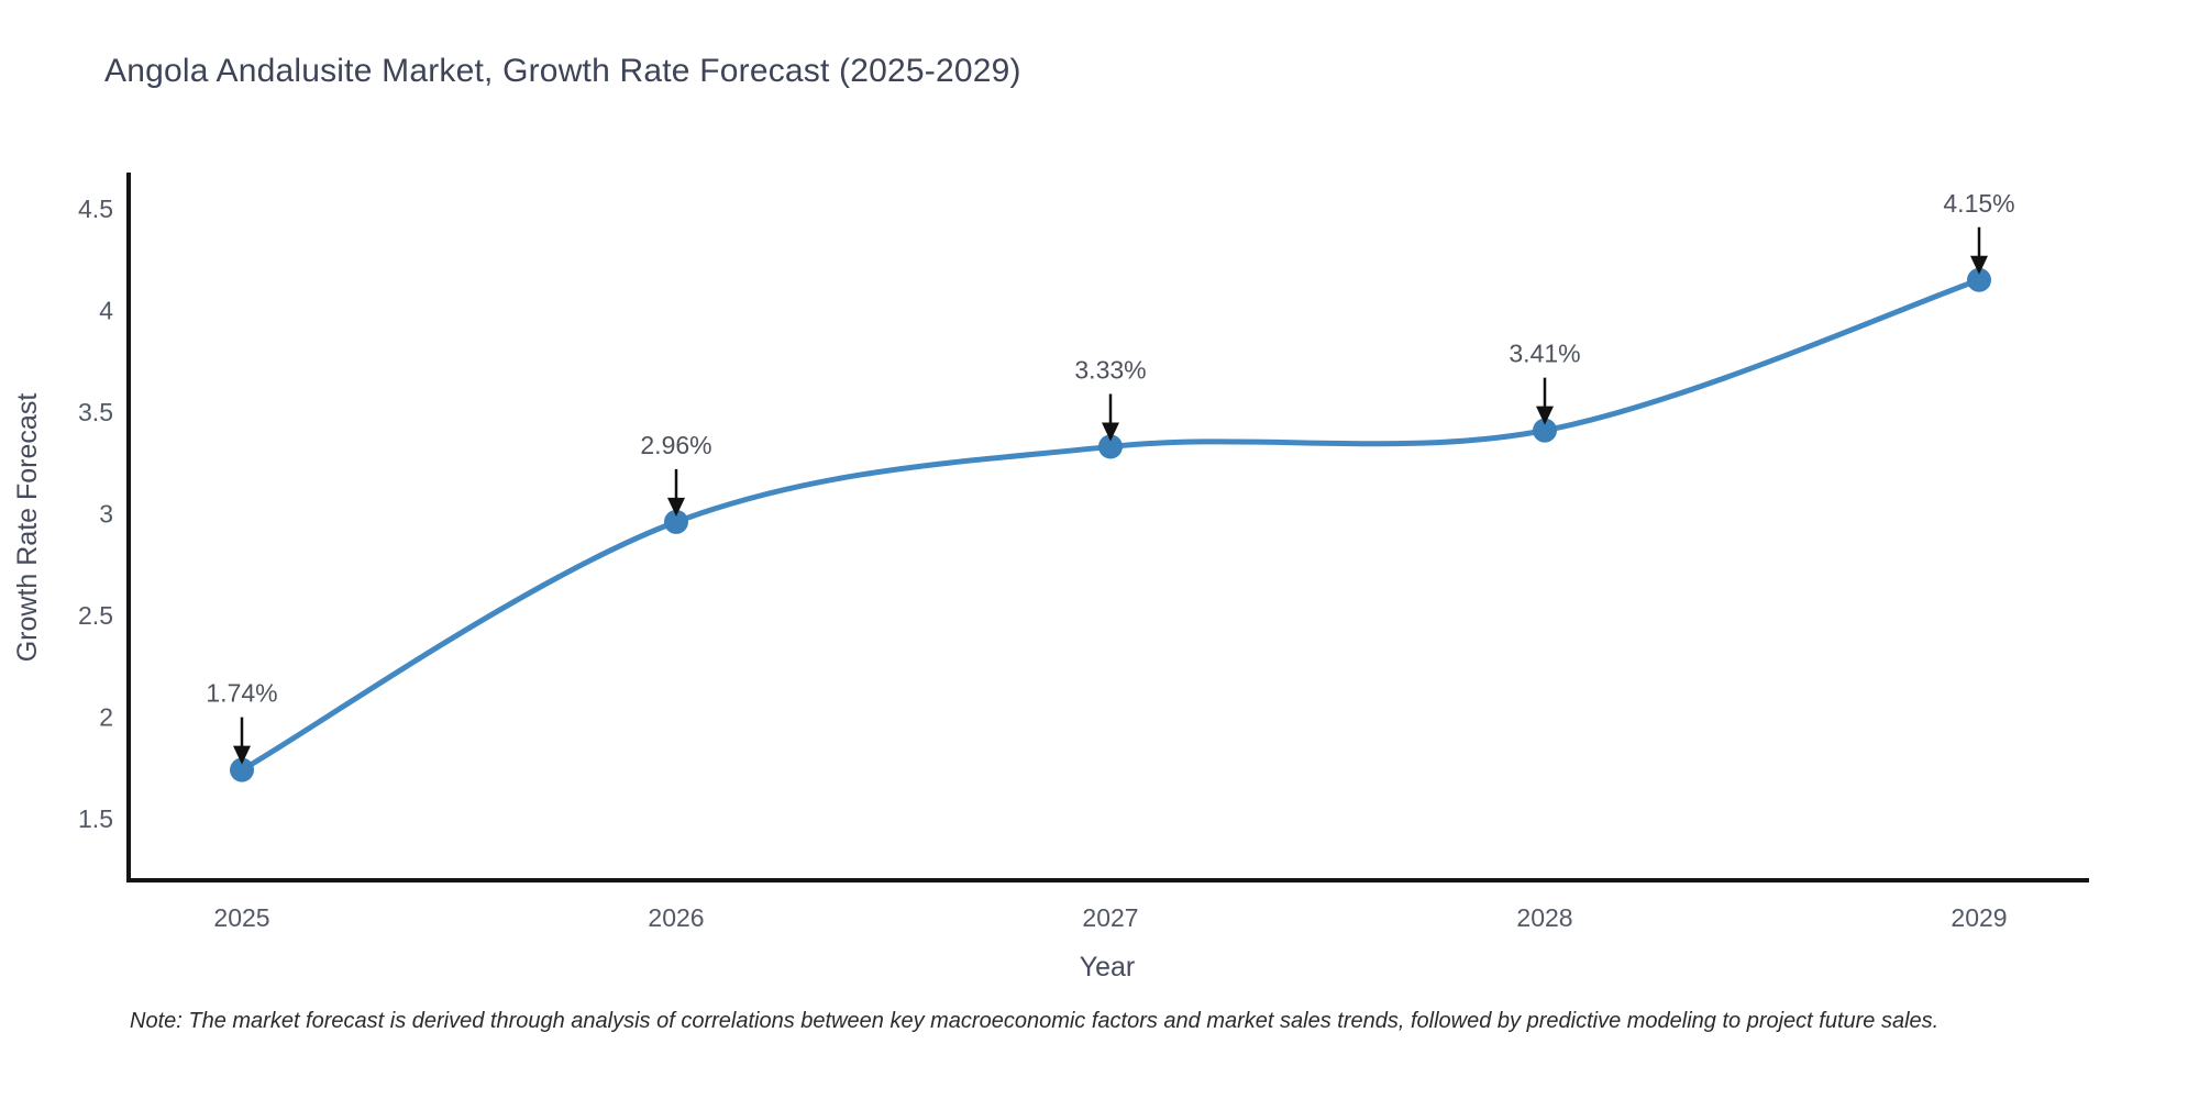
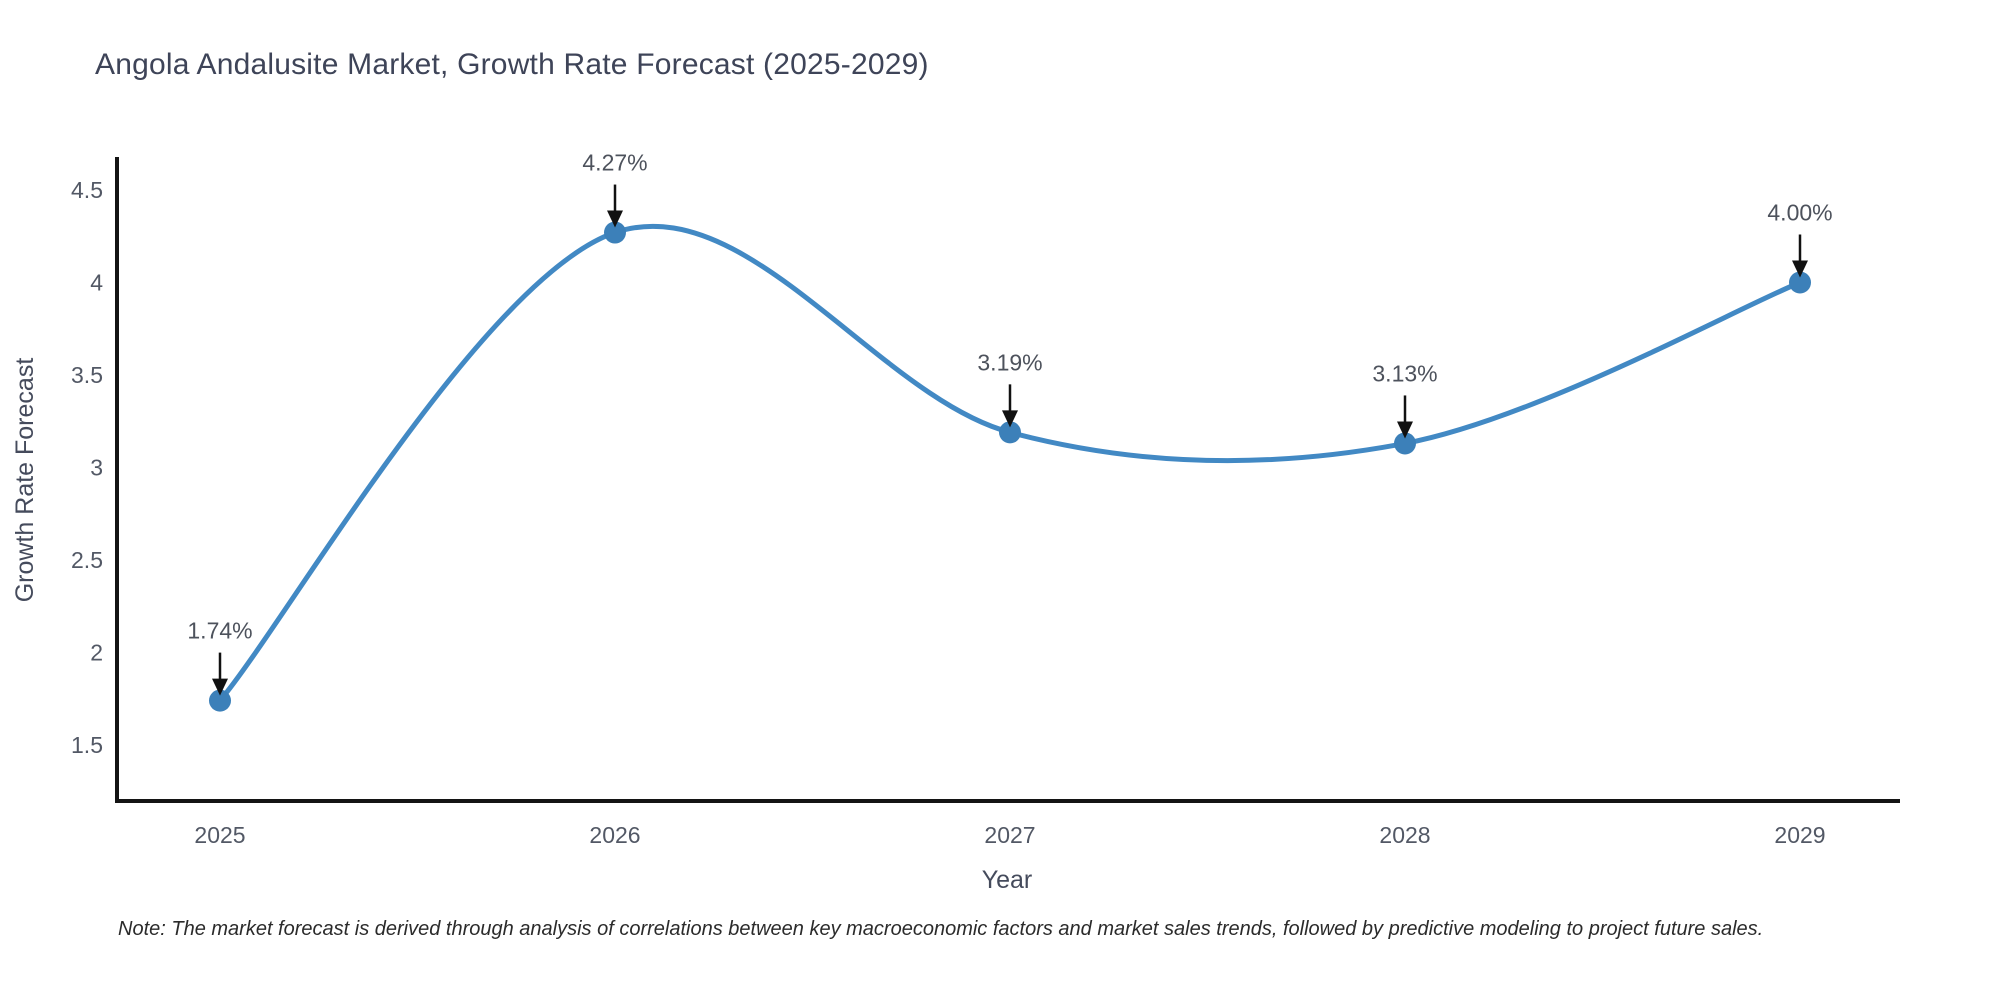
2026: 2.96% -> 4.27%
2027: 3.33% -> 3.19%
2028: 3.41% -> 3.13%
2029: 4.15% -> 4.00%
